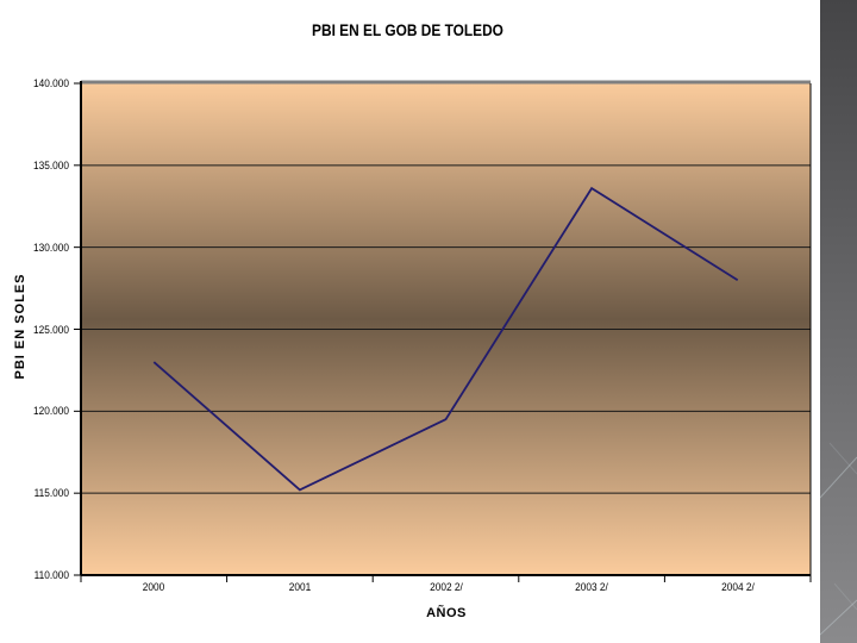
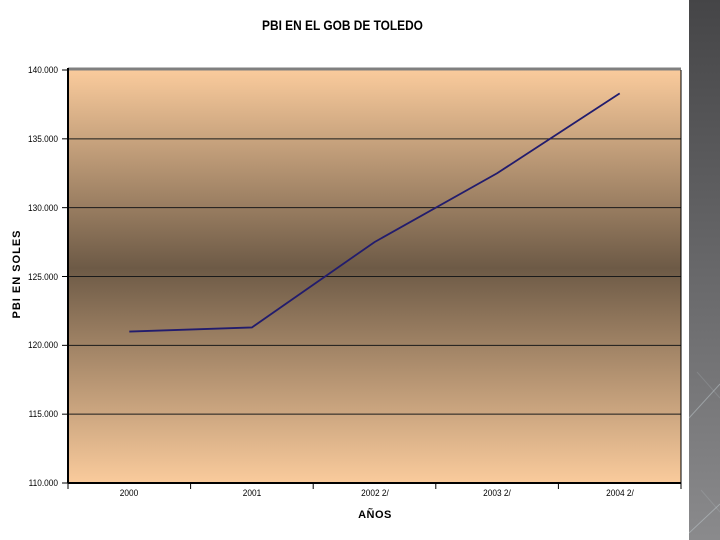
2000: 123.0 -> 121.0
2001: 115.2 -> 121.3
2002 2/: 119.5 -> 127.5
2003 2/: 133.6 -> 132.5
2004 2/: 128.0 -> 138.3
